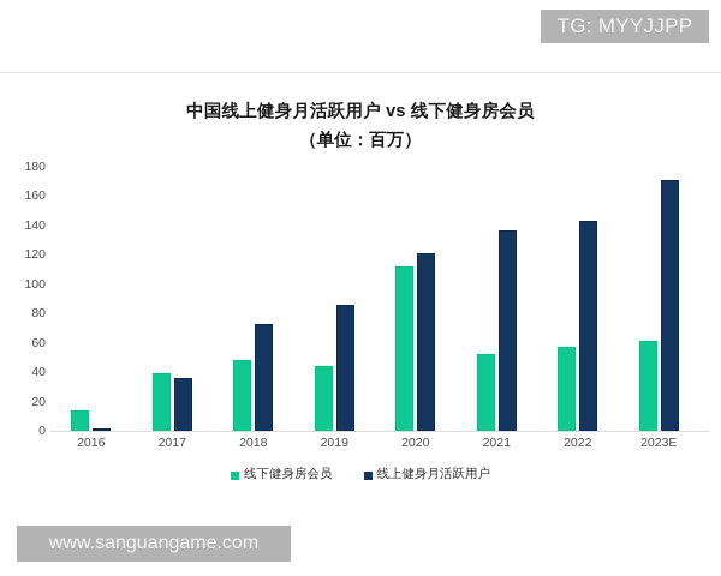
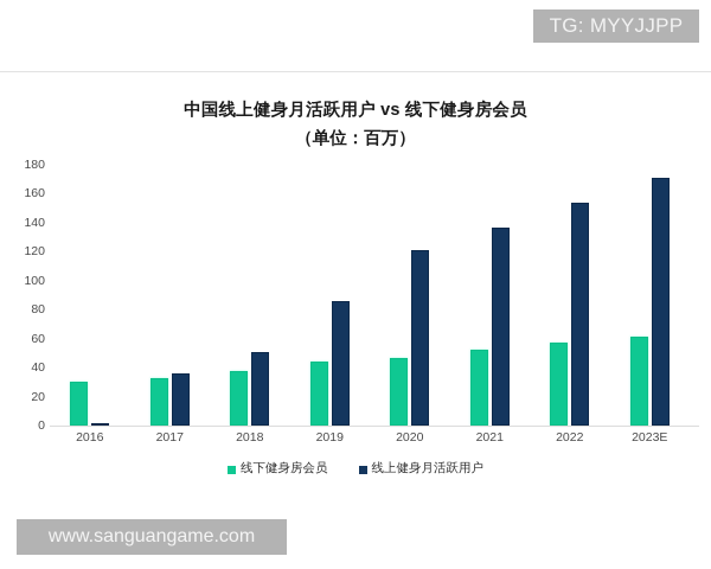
线下健身房会员/2016: 14 -> 30
线下健身房会员/2017: 39 -> 33
线下健身房会员/2018: 48 -> 38
线上健身月活跃用户/2018: 73 -> 51
线下健身房会员/2020: 112 -> 47
线上健身月活跃用户/2022: 143 -> 154
